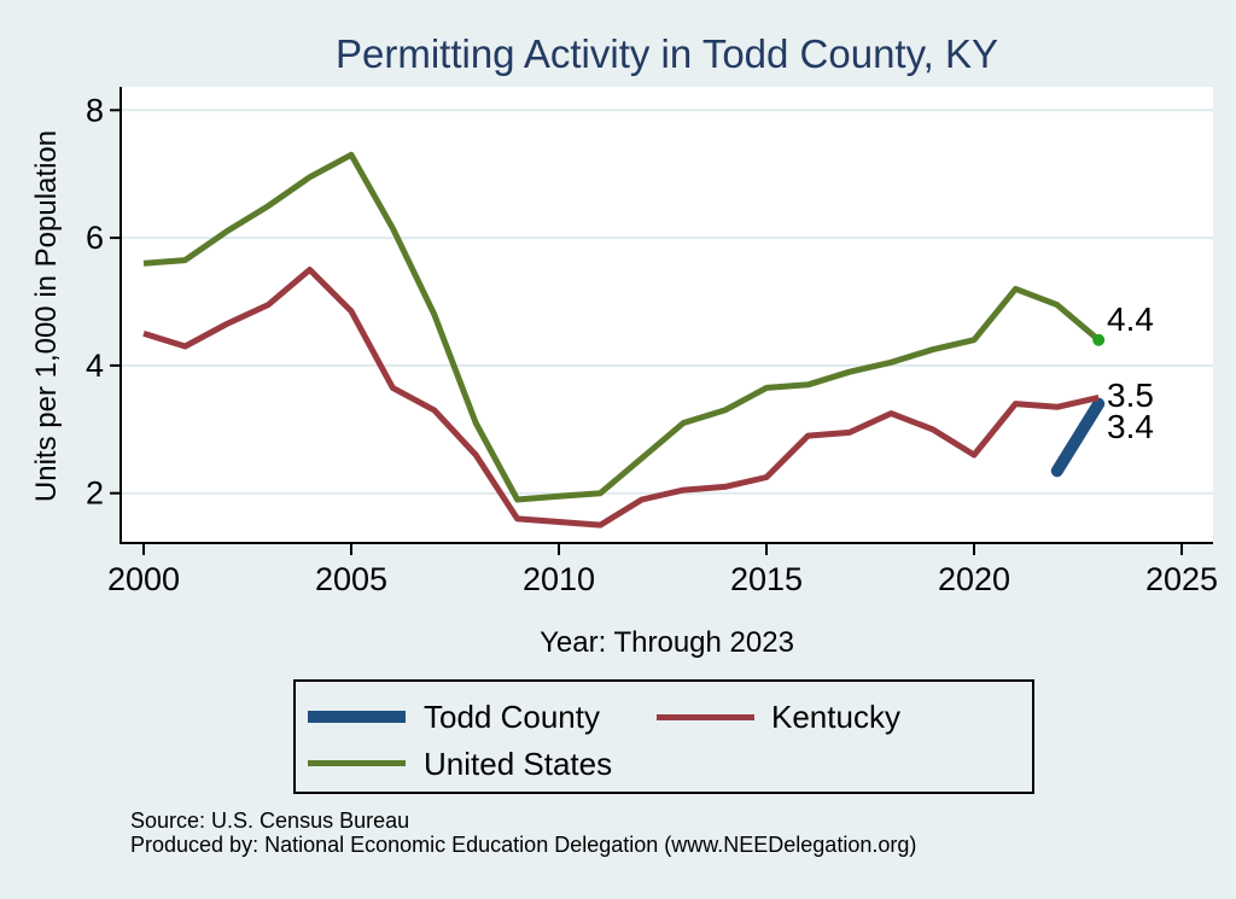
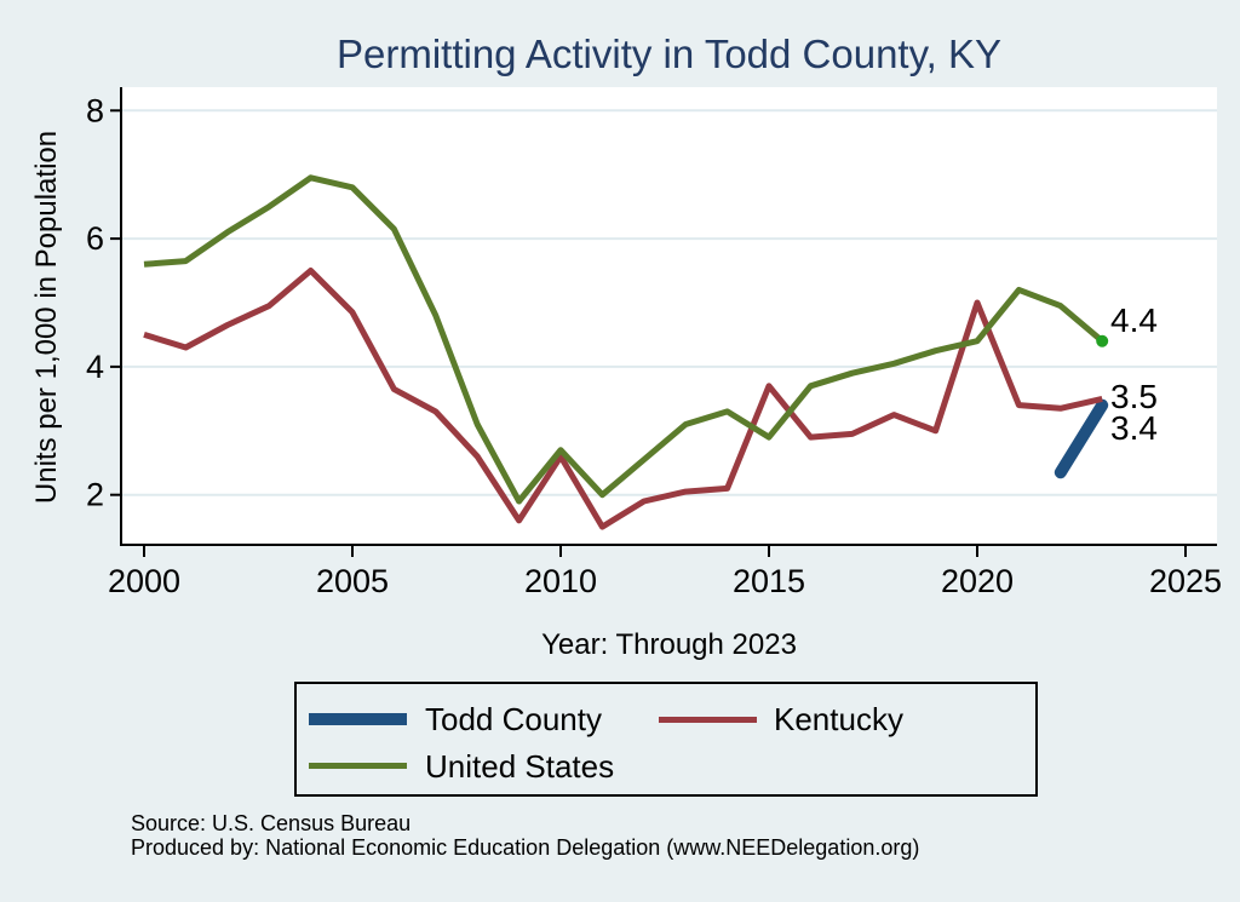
United States/2005: 7.3 -> 6.8
Kentucky/2010: 1.6 -> 2.6
United States/2010: 1.9 -> 2.7
Kentucky/2015: 2.2 -> 3.7
United States/2015: 3.6 -> 2.9
Kentucky/2020: 2.6 -> 5.0
